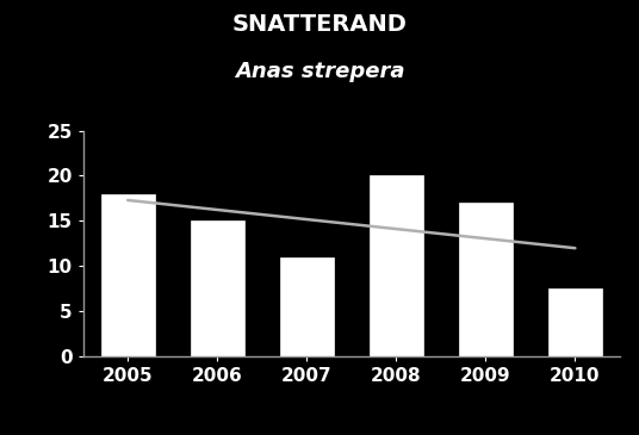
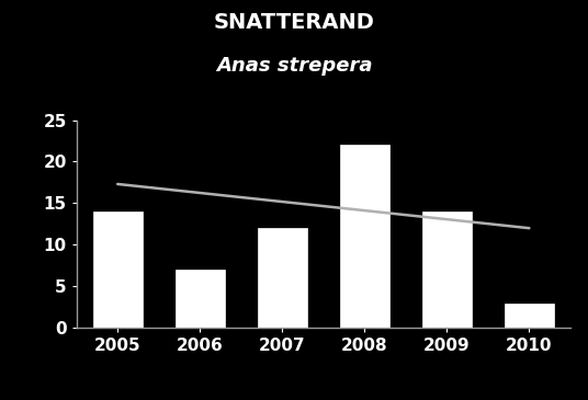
2005: 18.0 -> 14.0
2006: 15.0 -> 7.0
2007: 11.0 -> 12.0
2008: 20.0 -> 22.0
2009: 17.0 -> 14.0
2010: 7.5 -> 3.0
